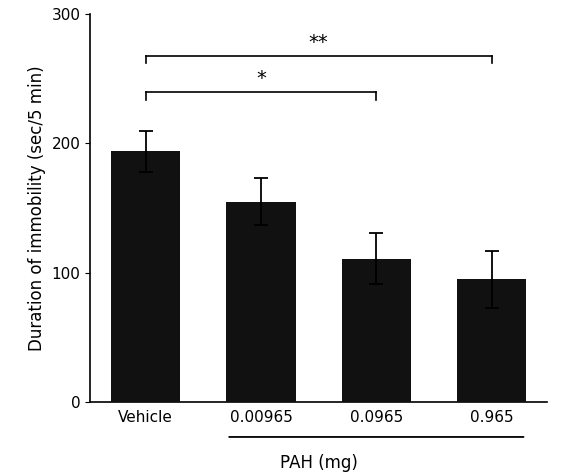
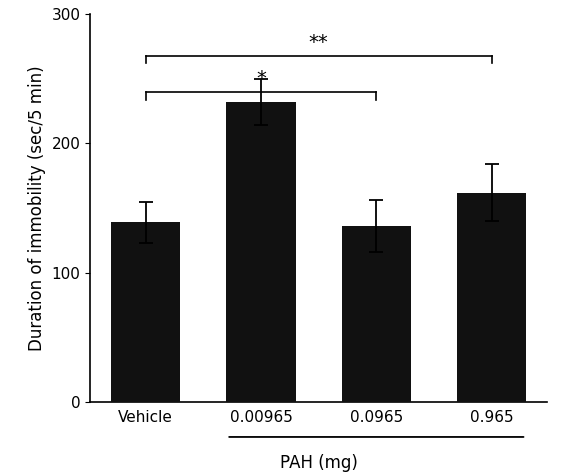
Vehicle: 194 -> 139
0.00965: 155 -> 232
0.0965: 111 -> 136
0.965: 95 -> 162
